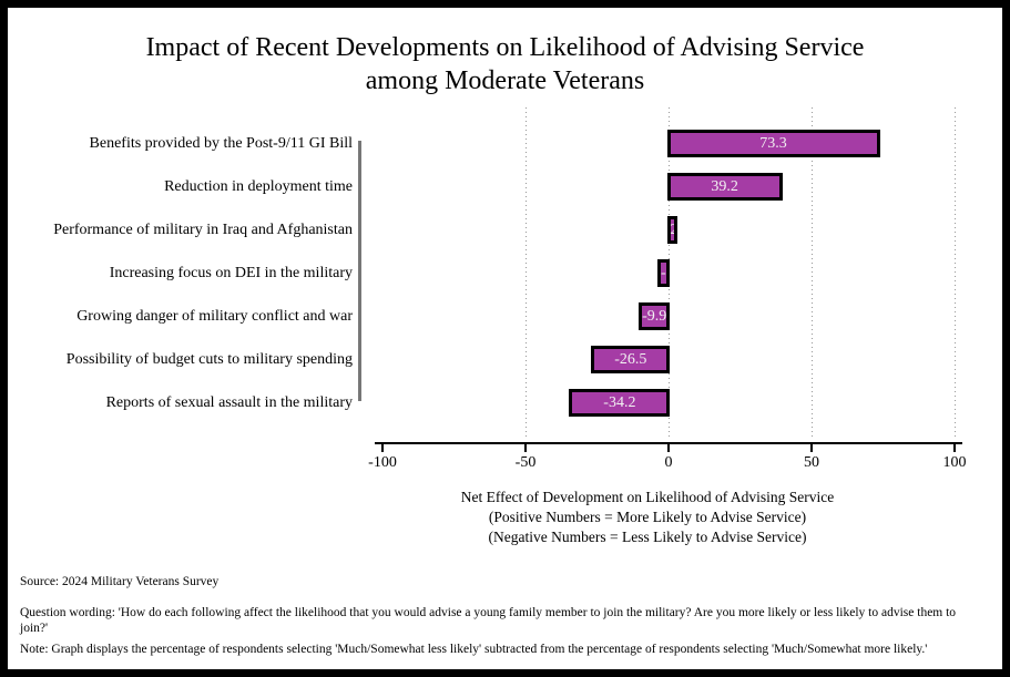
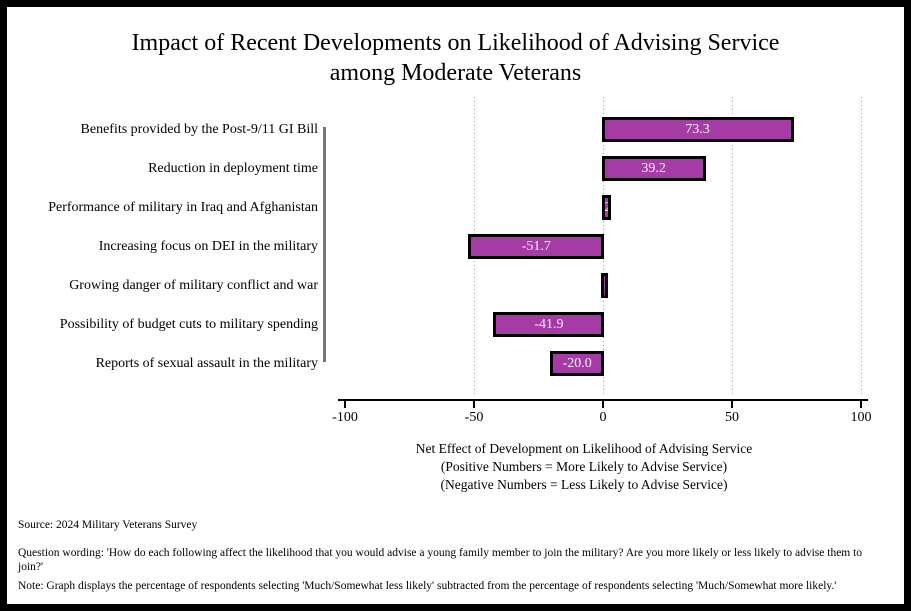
Increasing focus on DEI in the military: -3.3 -> -51.7
Growing danger of military conflict and war: -9.9 -> -0.2
Possibility of budget cuts to military spending: -26.5 -> -41.9
Reports of sexual assault in the military: -34.2 -> -20.0
